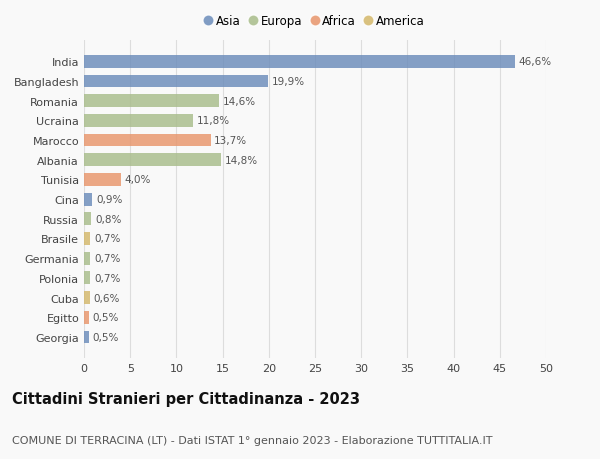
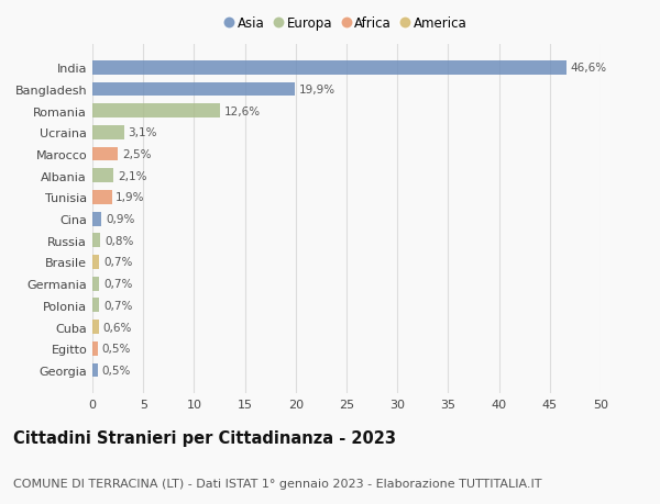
Romania: 14,6% -> 12,6%
Ucraina: 11,8% -> 3,1%
Marocco: 13,7% -> 2,5%
Albania: 14,8% -> 2,1%
Tunisia: 4,0% -> 1,9%
